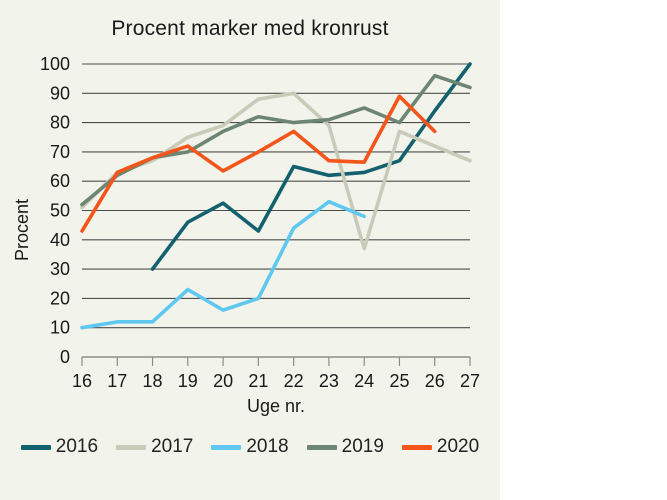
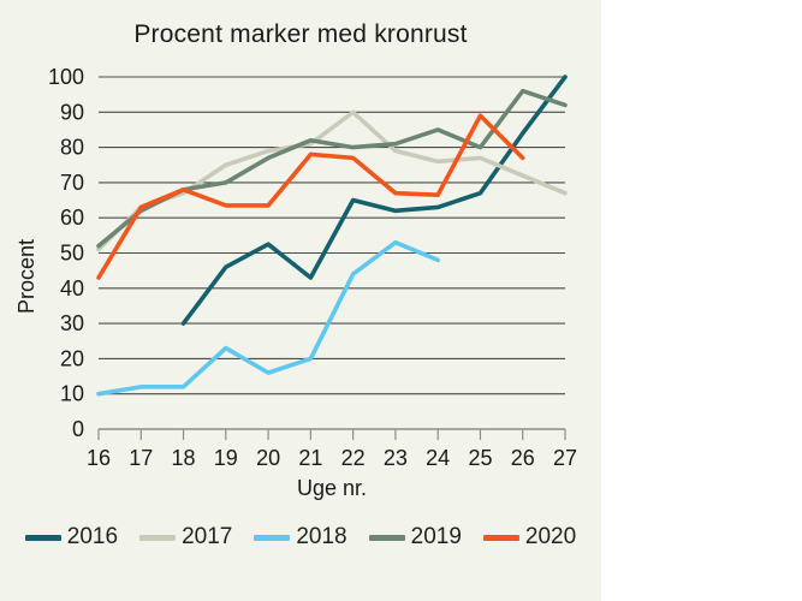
2020/19: 72 -> 64
2017/21: 88 -> 81
2020/21: 70 -> 78
2017/24: 37 -> 76
